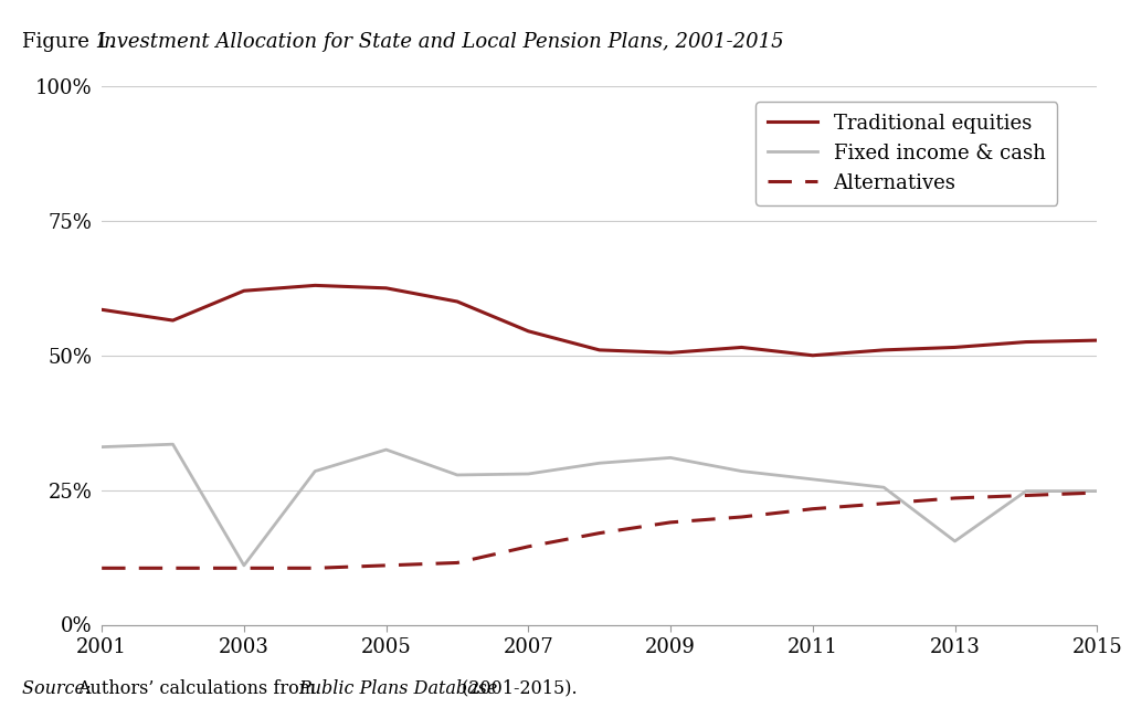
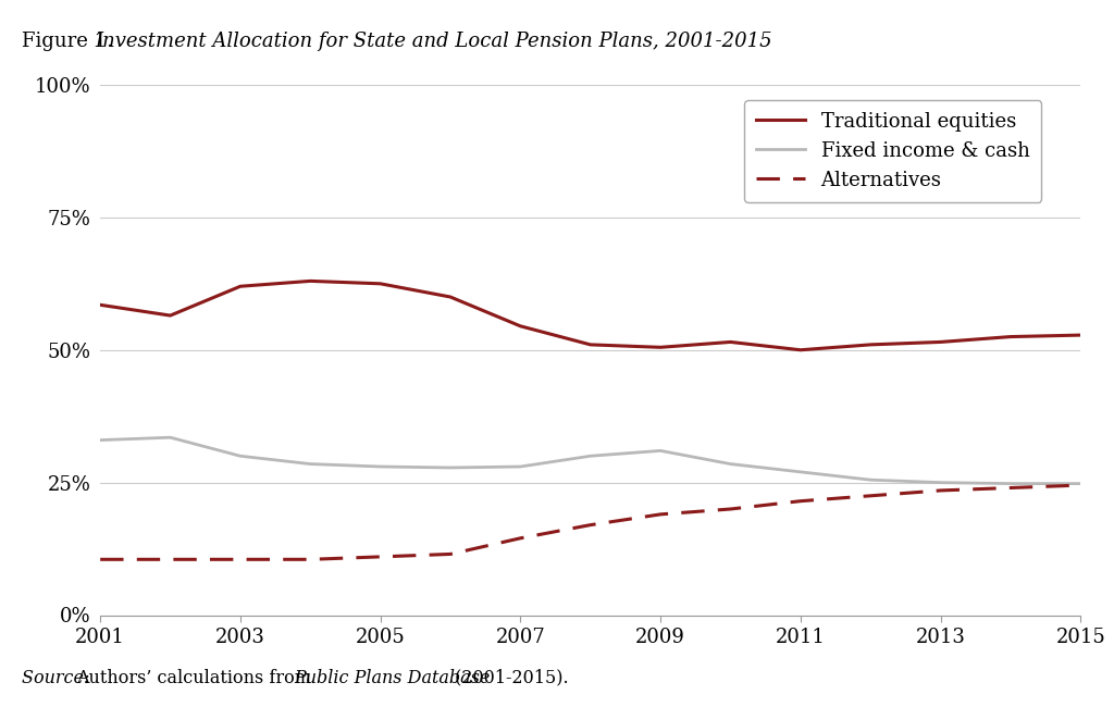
Fixed income & cash/2003: 11.0% -> 30.0%
Fixed income & cash/2005: 32.5% -> 28.0%
Fixed income & cash/2013: 15.5% -> 25.0%
